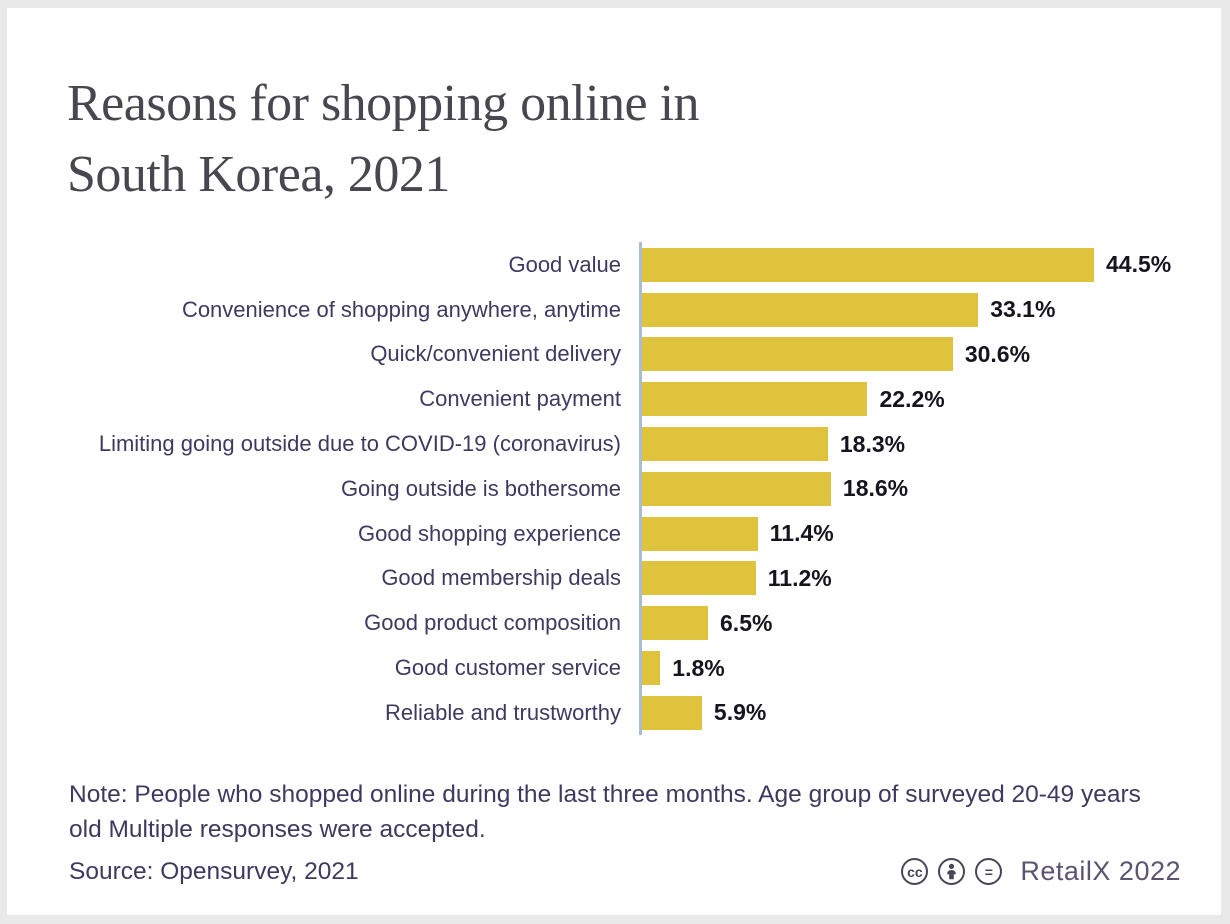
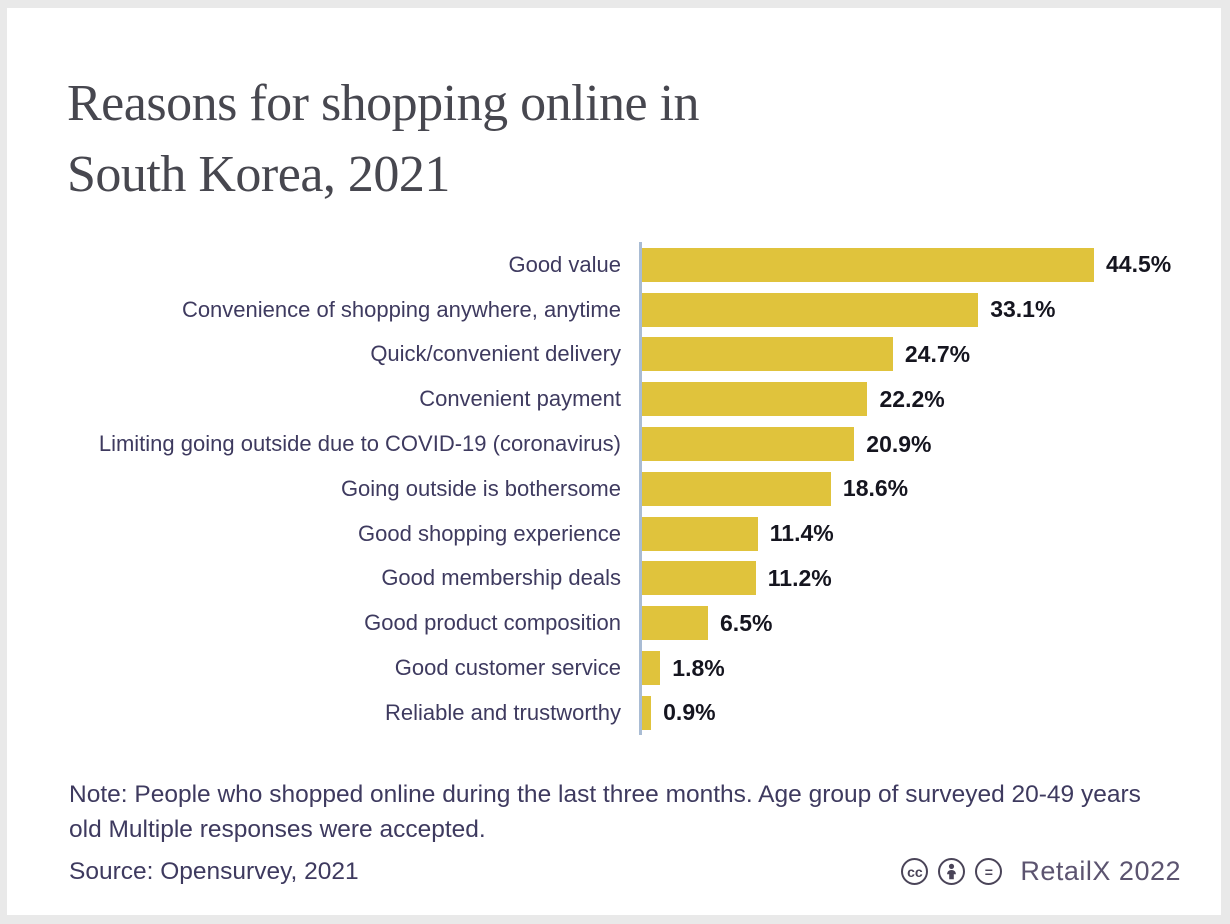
Quick/convenient delivery: 30.6% -> 24.7%
Limiting going outside due to COVID-19 (coronavirus): 18.3% -> 20.9%
Reliable and trustworthy: 5.9% -> 0.9%
